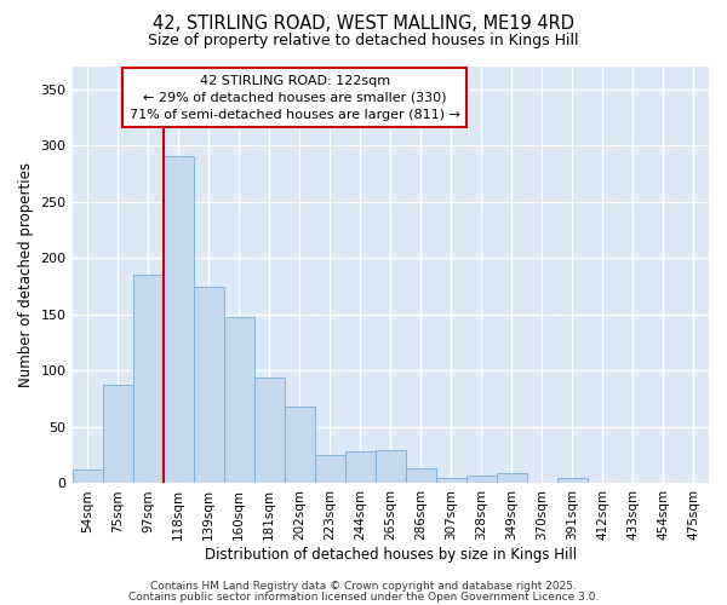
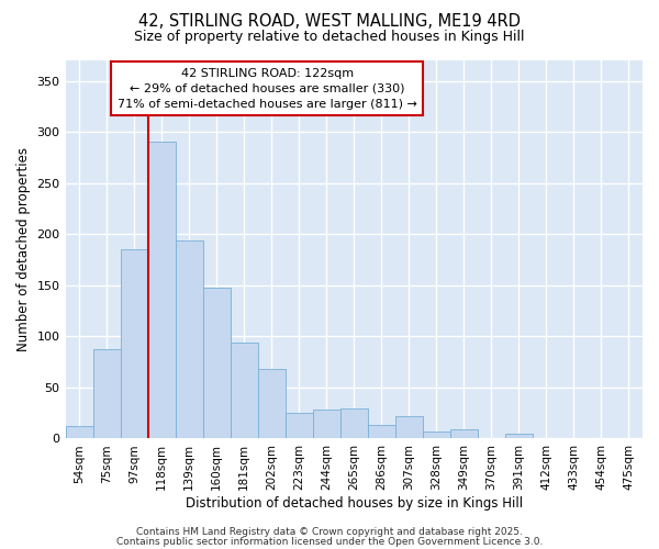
139sqm: 175 -> 194
307sqm: 5 -> 22
